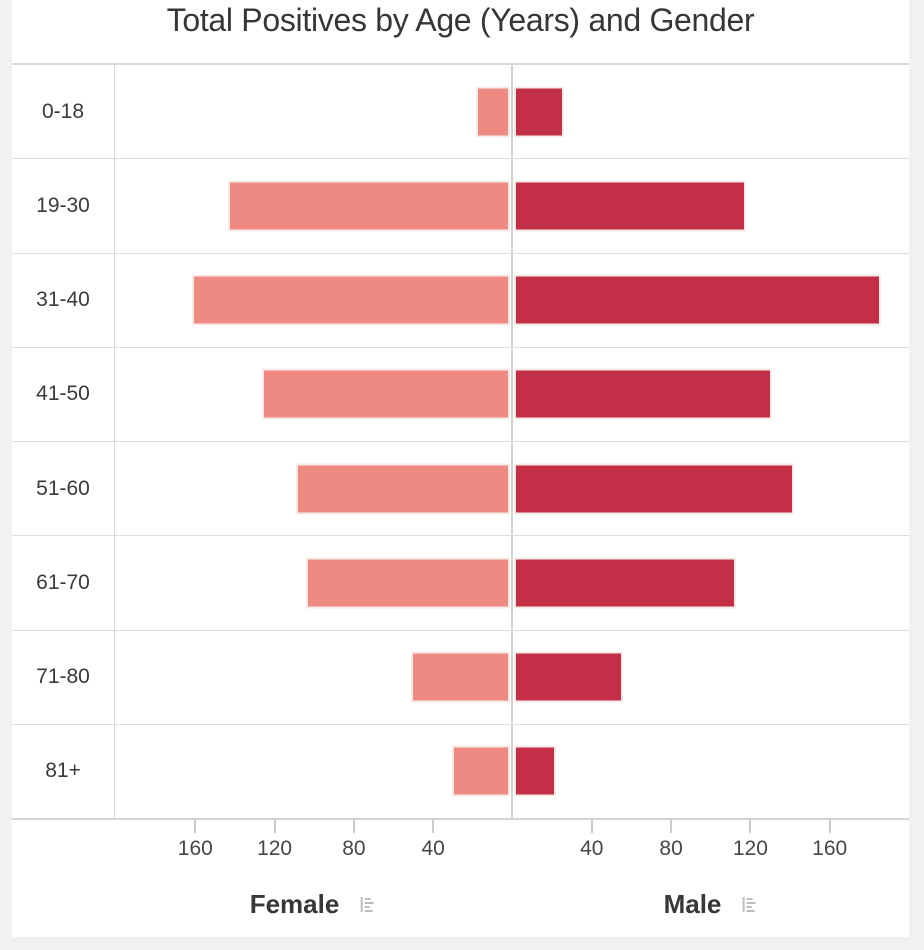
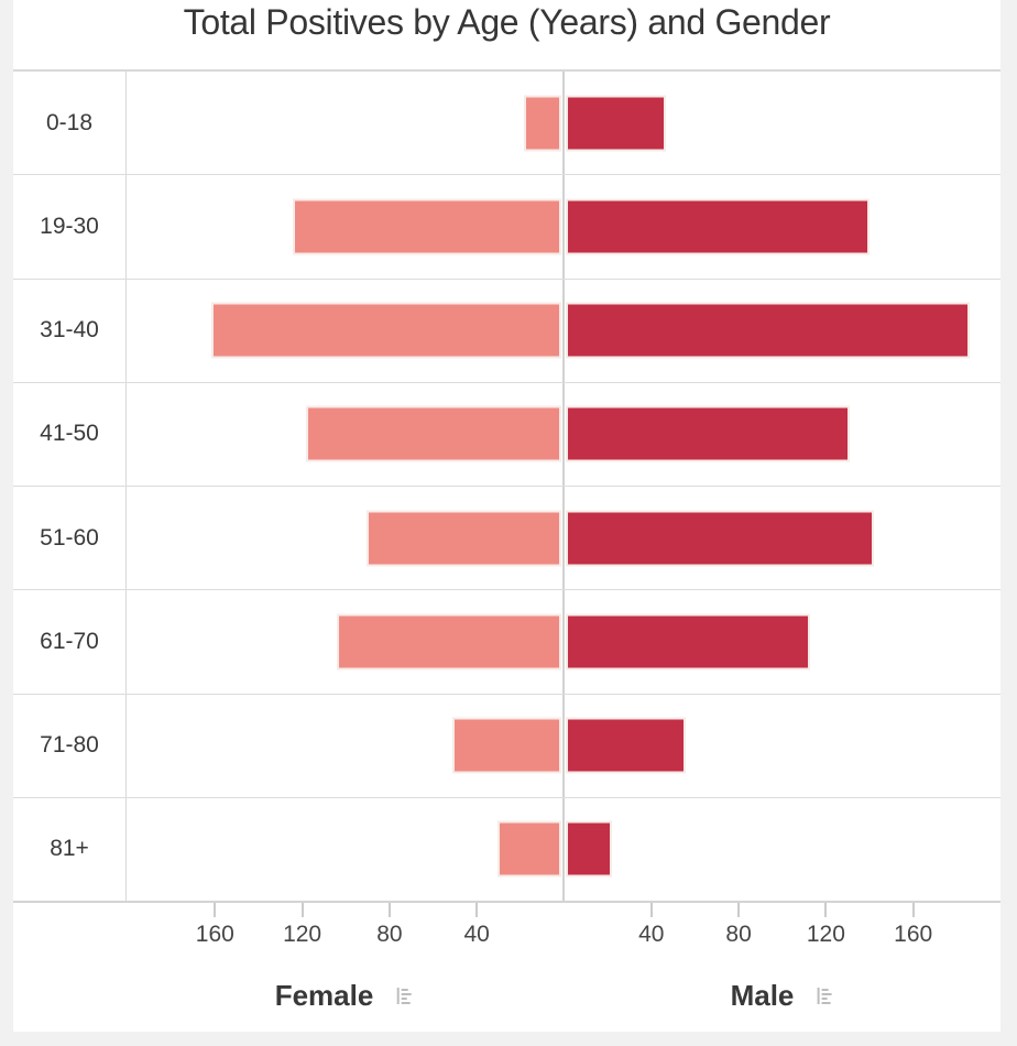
Male/0-18: 25 -> 46
Female/19-30: 142 -> 123
Male/19-30: 117 -> 139
Female/41-50: 125 -> 117
Female/51-60: 108 -> 89
